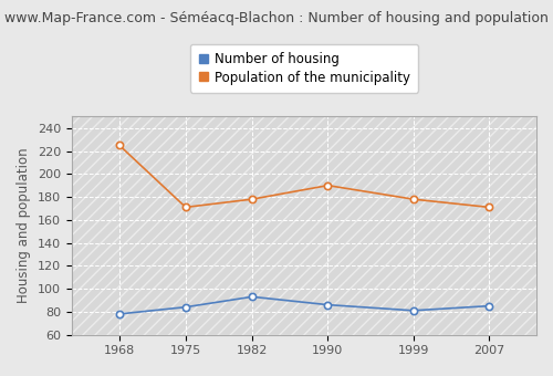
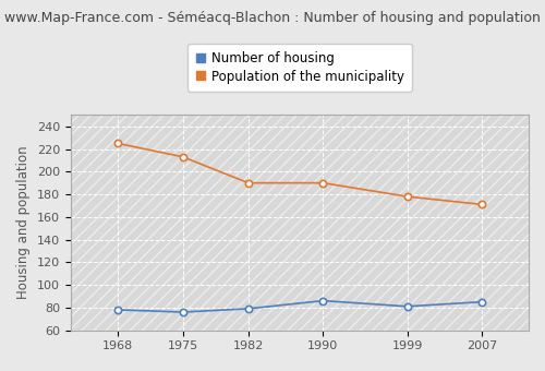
Number of housing/1975: 84 -> 76
Population of the municipality/1975: 171 -> 213
Number of housing/1982: 93 -> 79
Population of the municipality/1982: 178 -> 190
